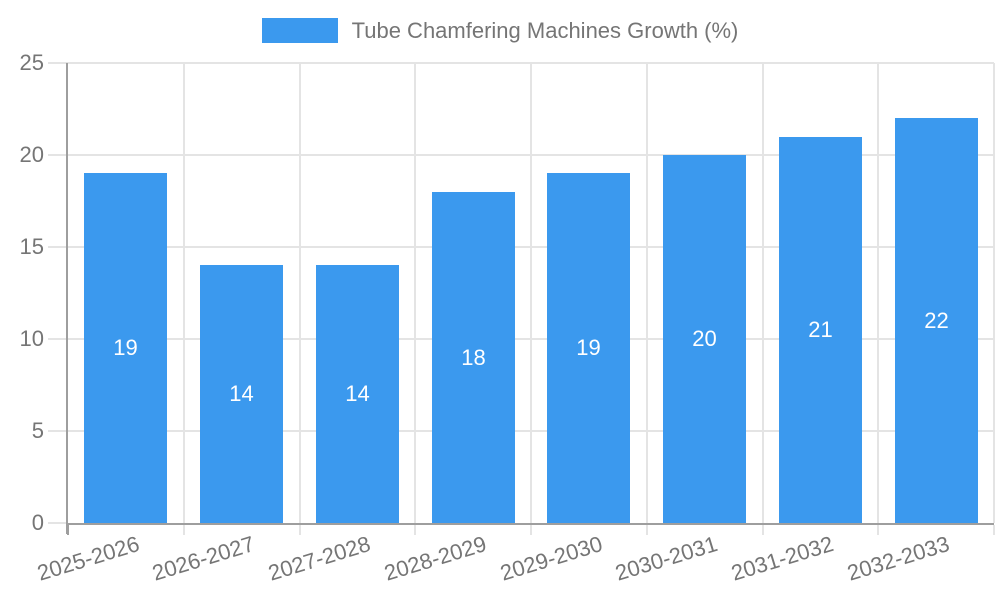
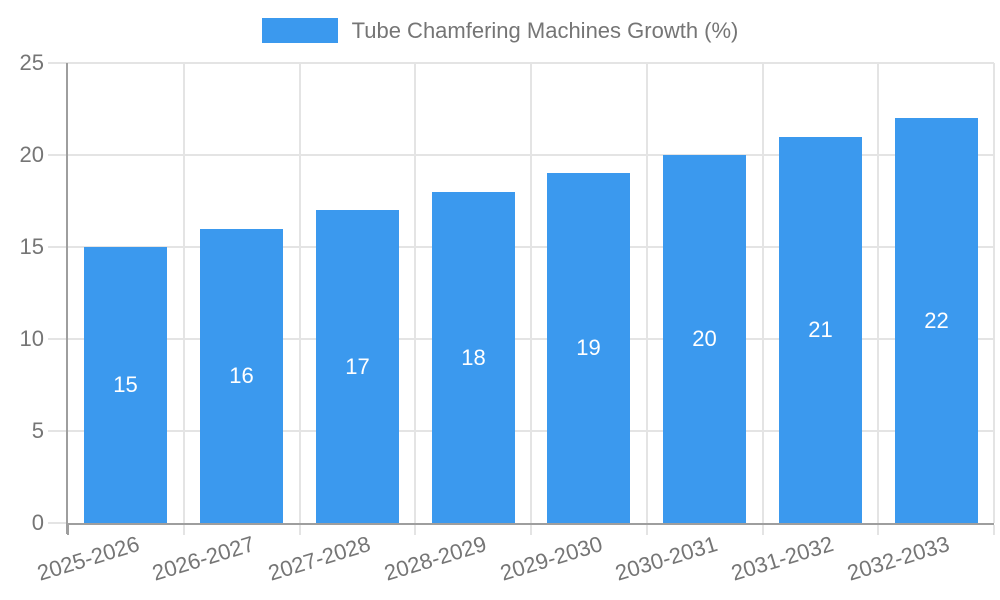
2025-2026: 19 -> 15
2026-2027: 14 -> 16
2027-2028: 14 -> 17
